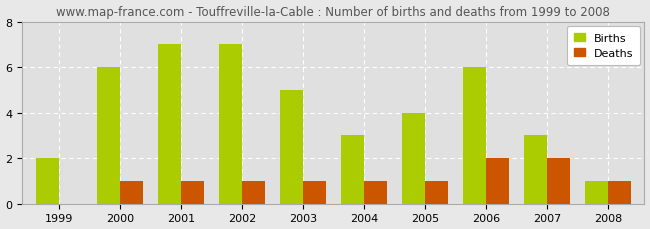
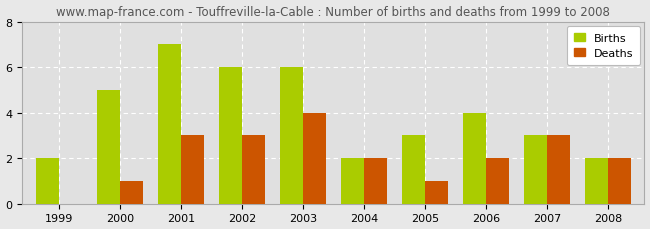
Births/2000: 6 -> 5
Deaths/2001: 1 -> 3
Births/2002: 7 -> 6
Deaths/2002: 1 -> 3
Births/2003: 5 -> 6
Deaths/2003: 1 -> 4
Births/2004: 3 -> 2
Deaths/2004: 1 -> 2
Births/2005: 4 -> 3
Births/2006: 6 -> 4
Deaths/2007: 2 -> 3
Births/2008: 1 -> 2
Deaths/2008: 1 -> 2
